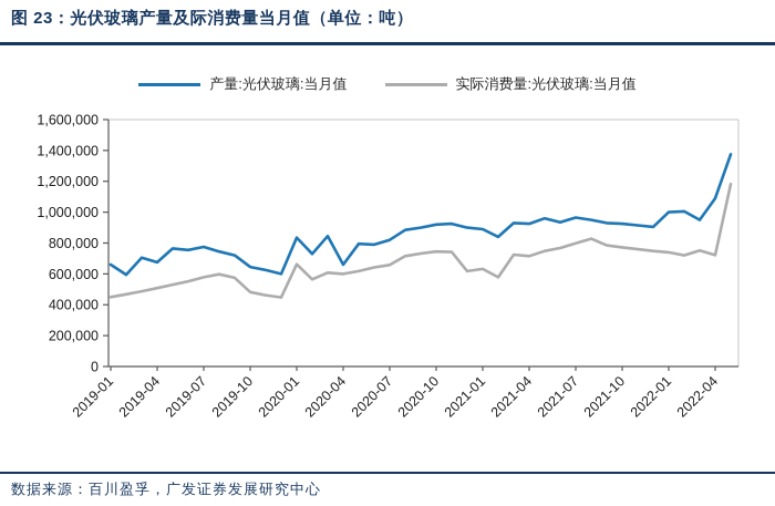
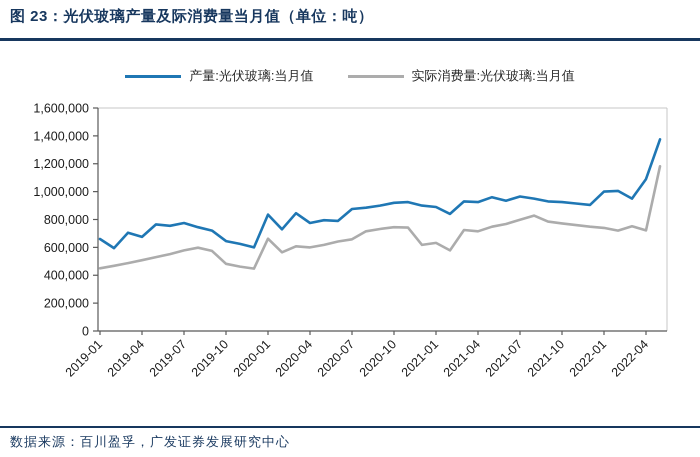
产量:光伏玻璃:当月值/2020-04: 660000 -> 780000
产量:光伏玻璃:当月值/2020-07: 820000 -> 880000
